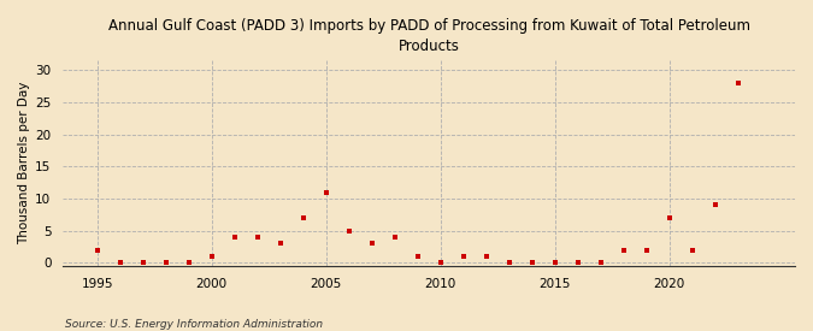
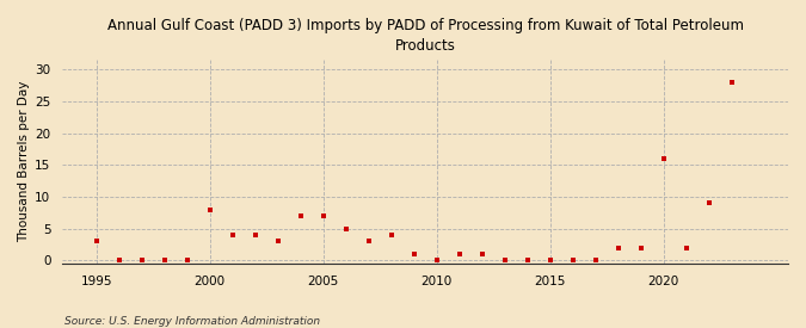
1995: 2 -> 3
2000: 1 -> 8
2005: 11 -> 7
2020: 7 -> 16
